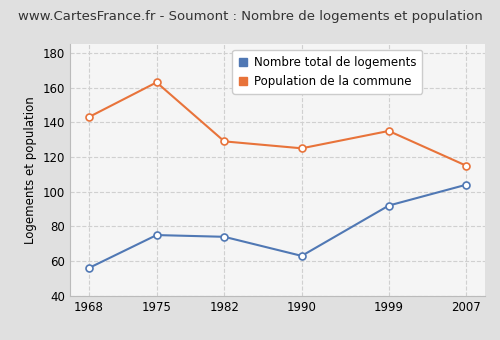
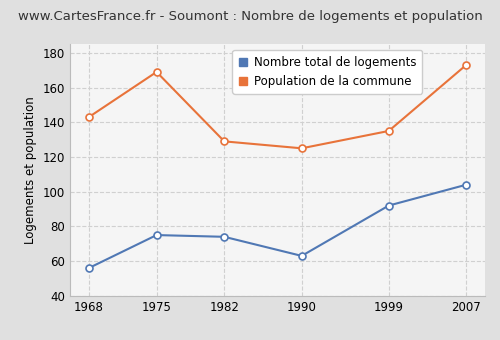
Population de la commune/1975: 163 -> 169
Population de la commune/2007: 115 -> 173
